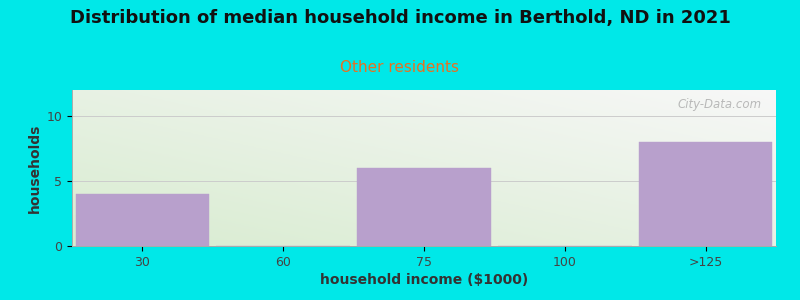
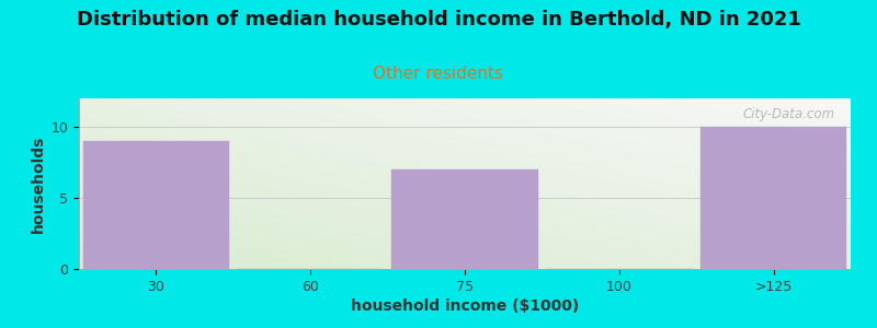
30: 4 -> 9
75: 6 -> 7
>125: 8 -> 10
